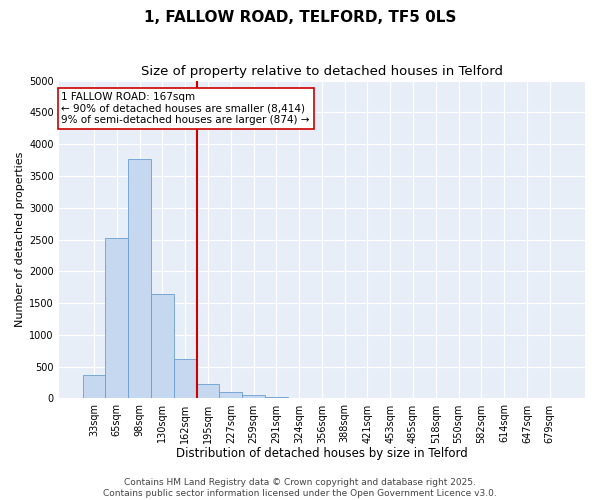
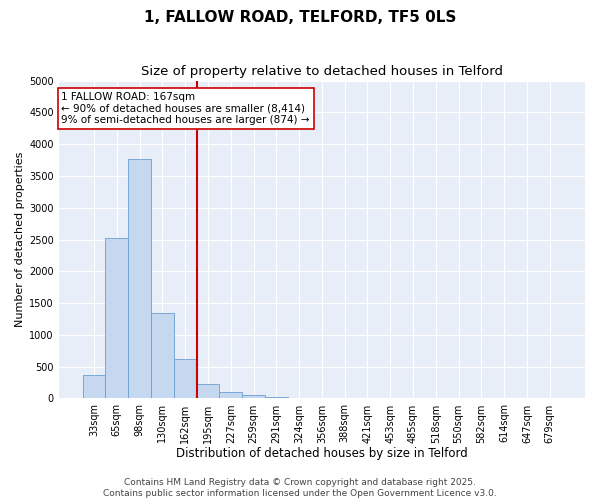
130sqm: 1650 -> 1340
